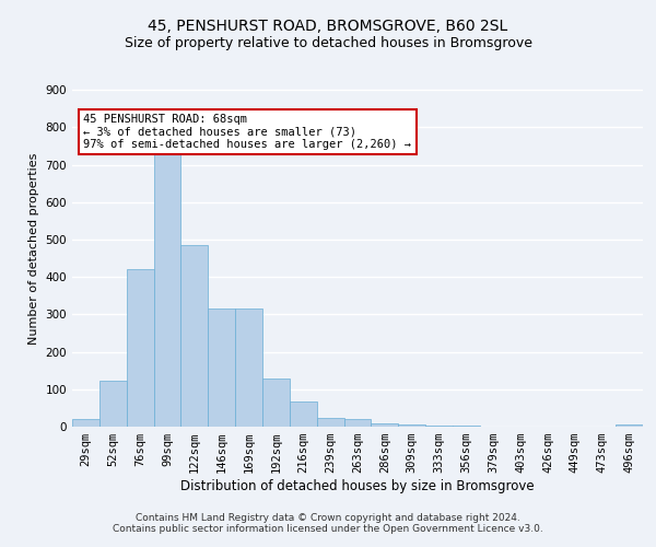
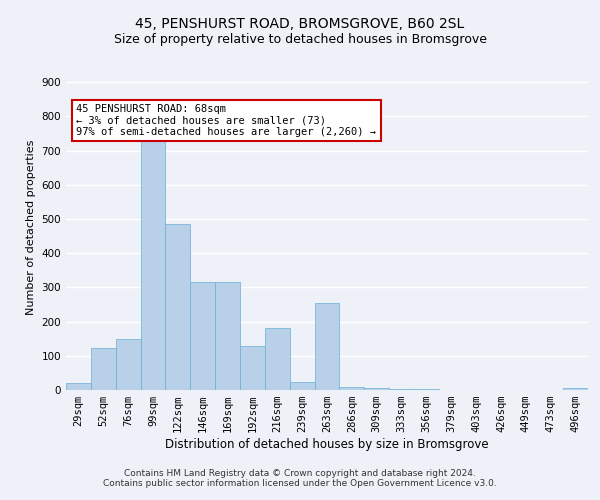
76sqm: 420 -> 150
216sqm: 67 -> 180
263sqm: 20 -> 255
